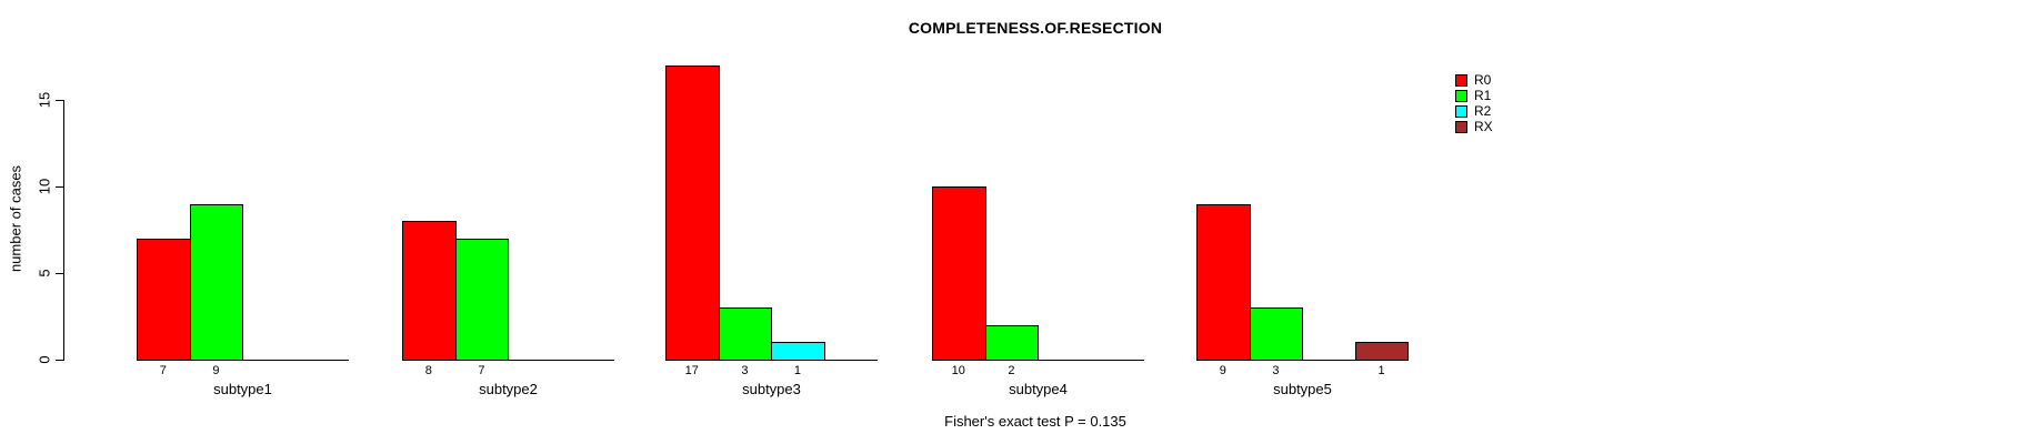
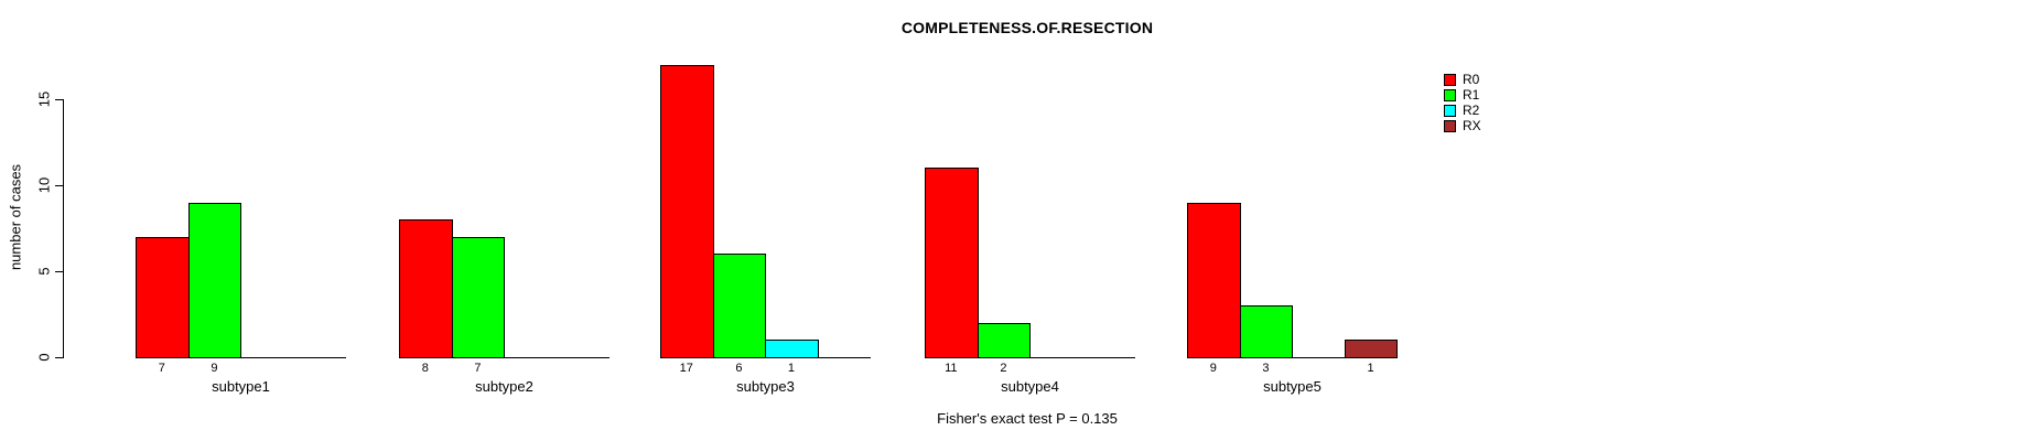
R1/subtype3: 3 -> 6
R0/subtype4: 10 -> 11
